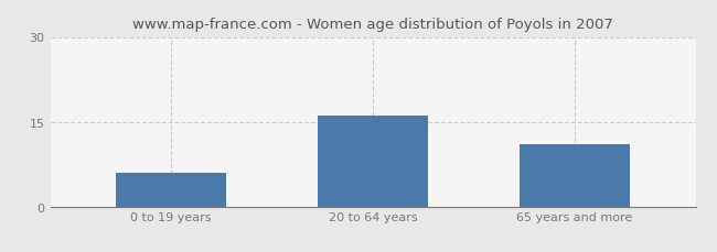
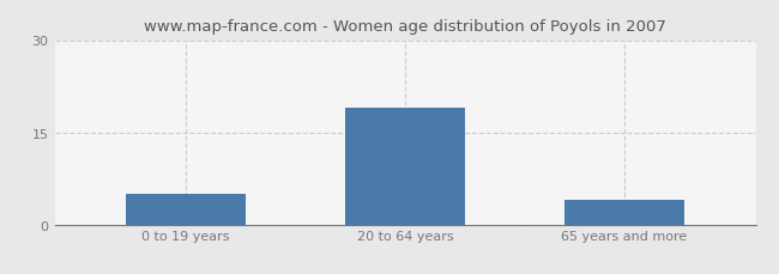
0 to 19 years: 6 -> 5
20 to 64 years: 16 -> 19
65 years and more: 11 -> 4
